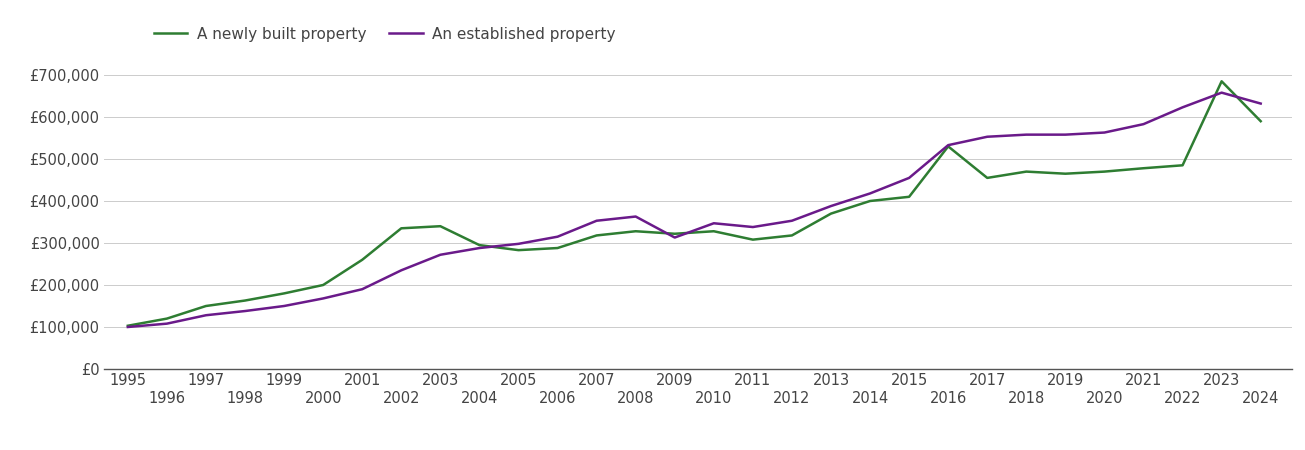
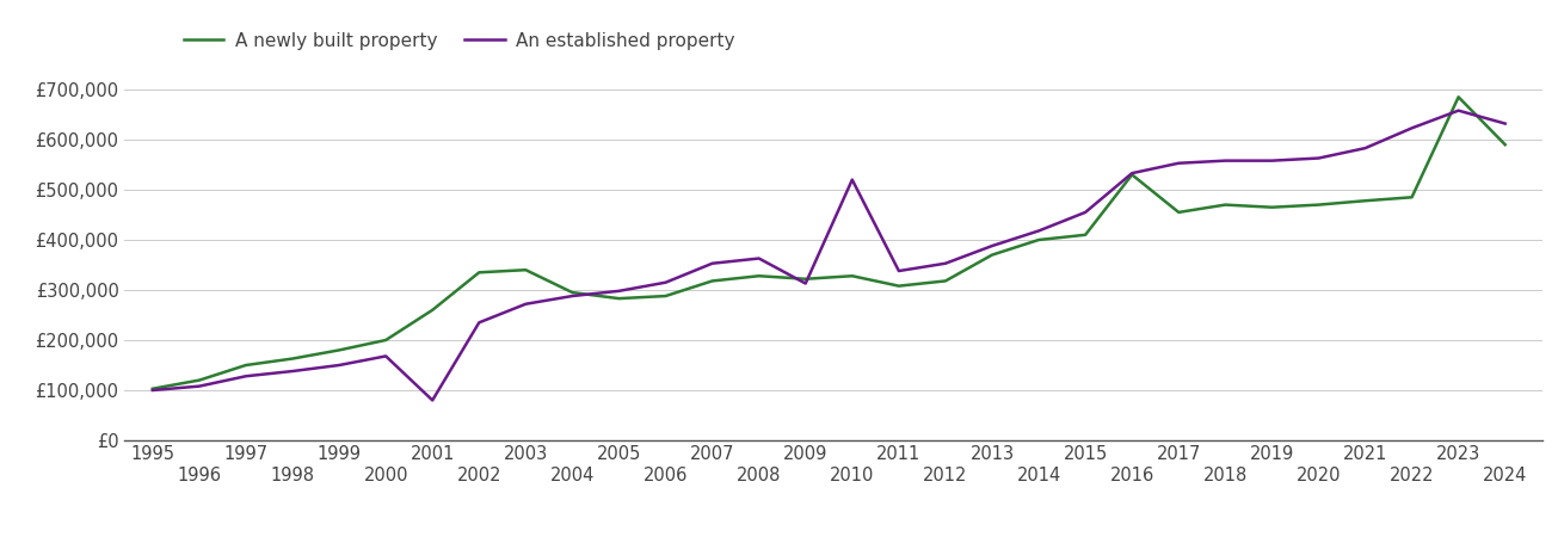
An established property/2001: £190,000 -> £80,000
An established property/2010: £347,000 -> £520,000
